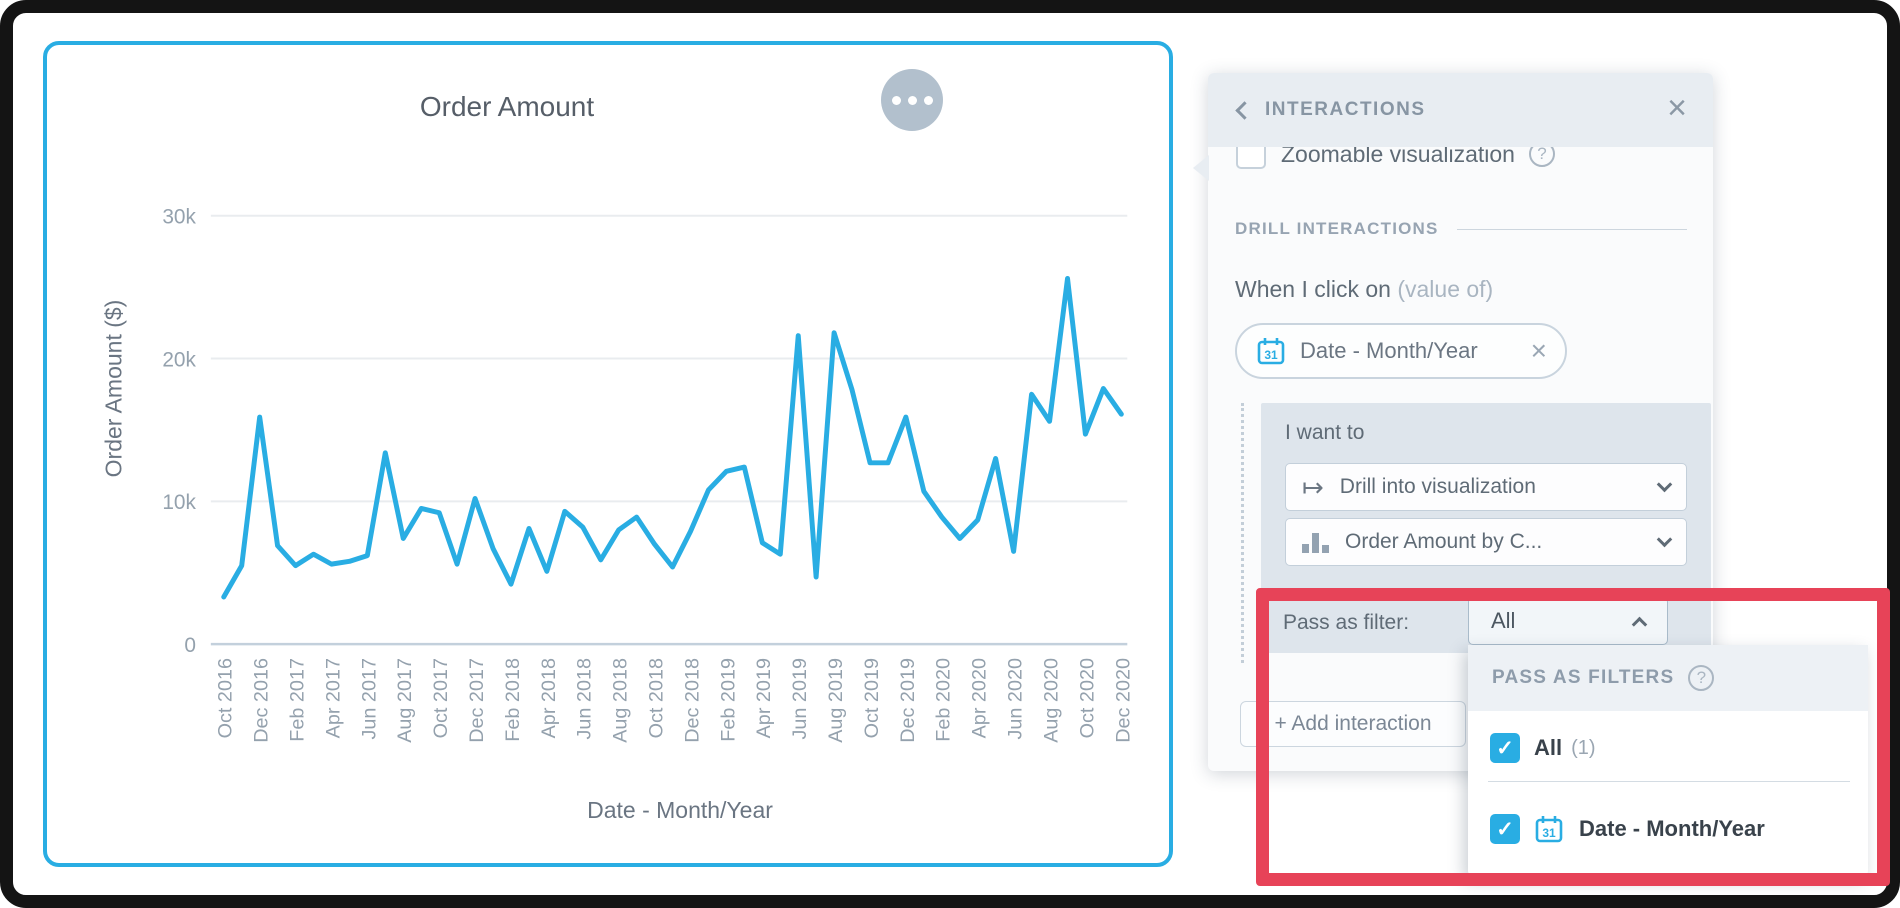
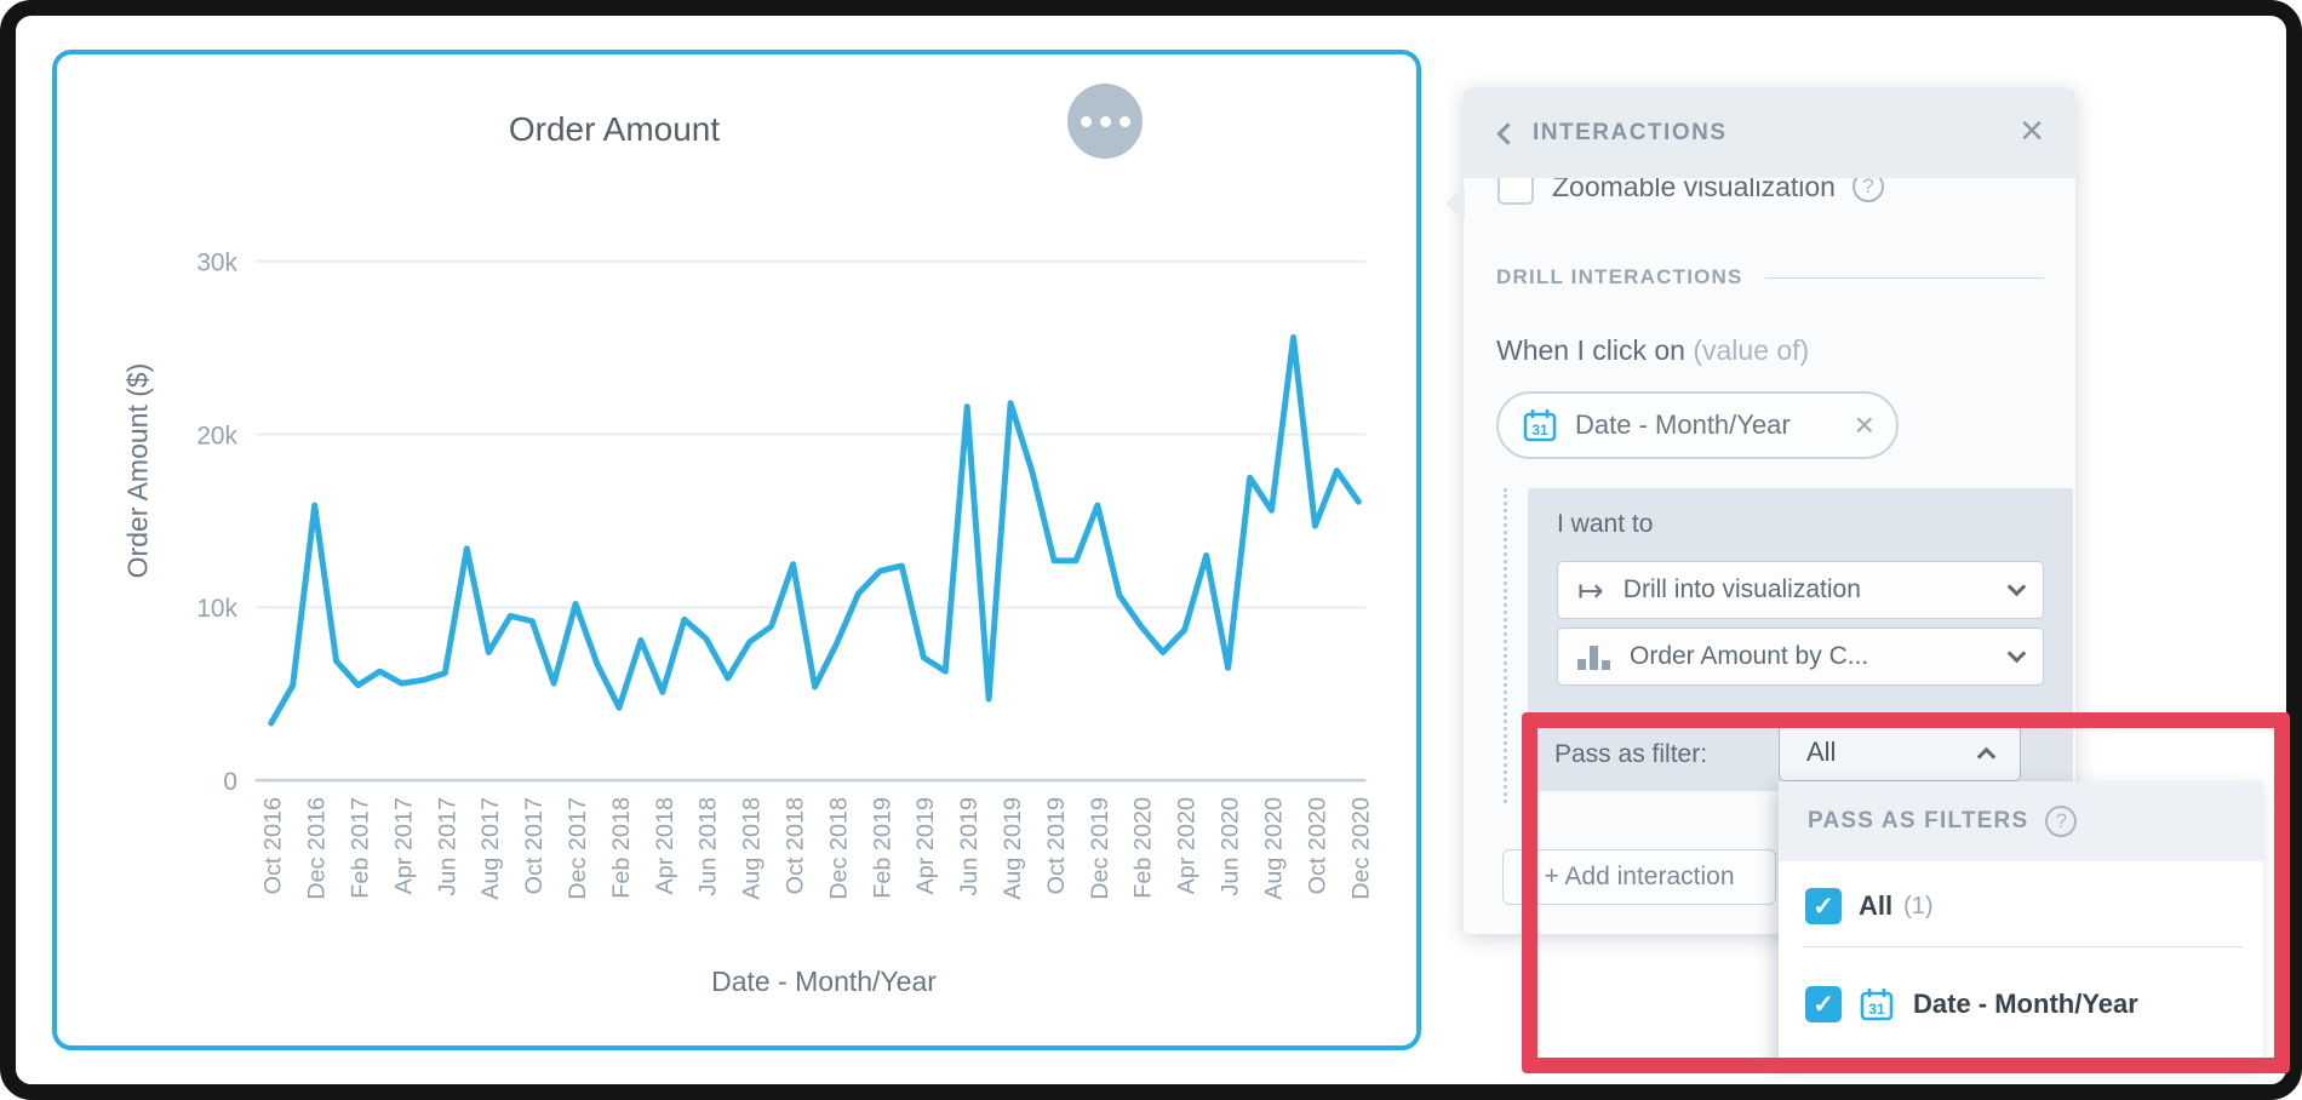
Oct 2018: 7.0k -> 12.5k
